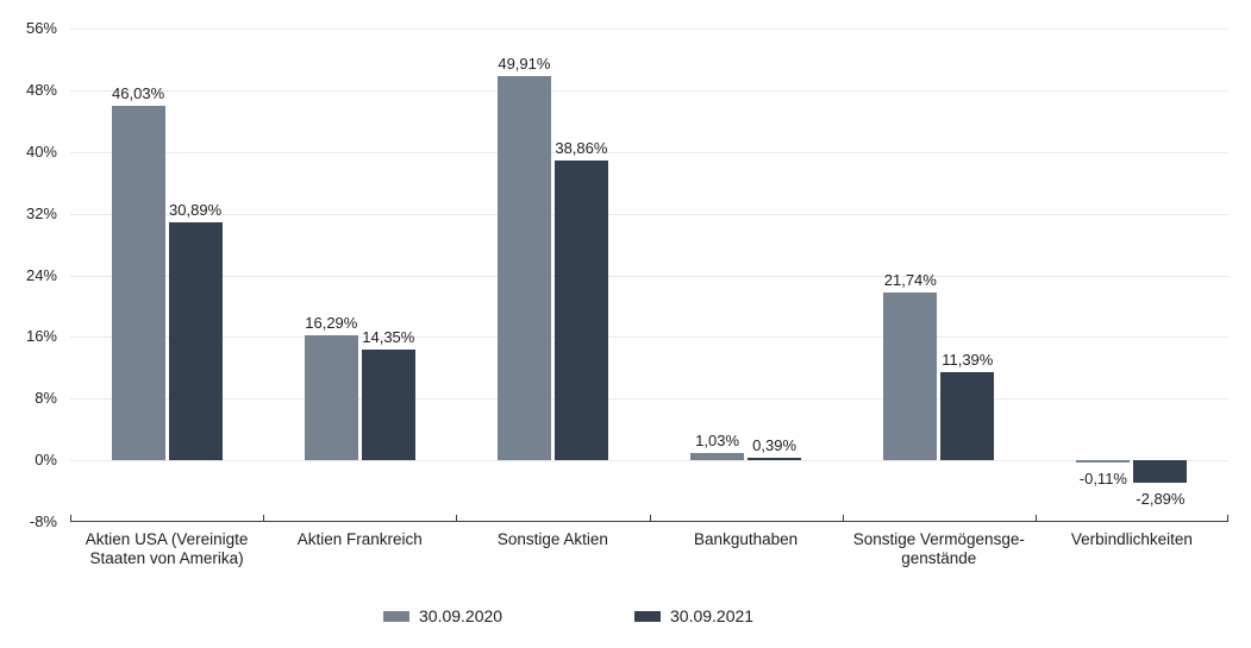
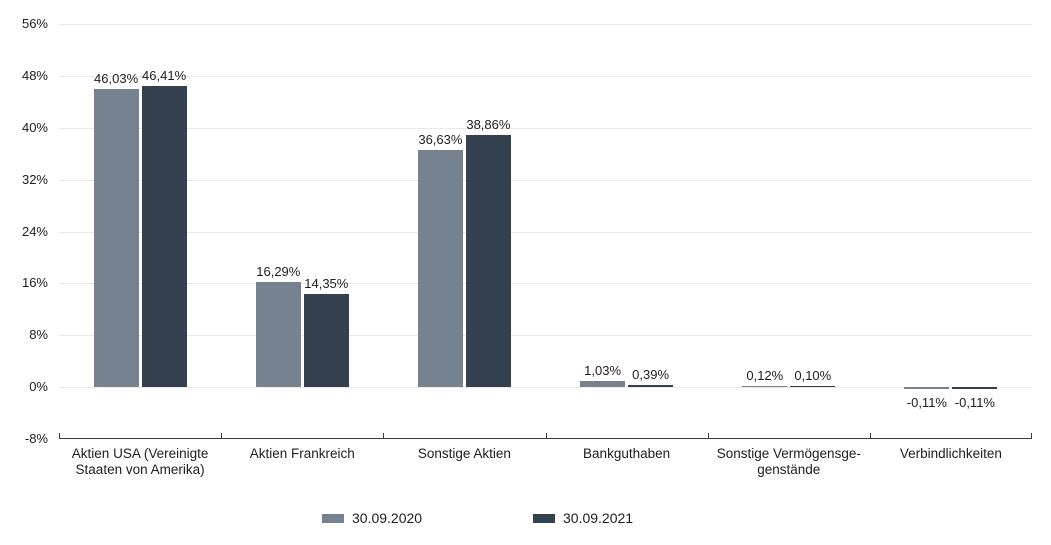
30.09.2021/Aktien USA (Vereinigte Staaten von Amerika): 30,89% -> 46,41%
30.09.2020/Sonstige Aktien: 49,91% -> 36,63%
30.09.2020/Sonstige Vermögensge- genstände: 21,74% -> 0,12%
30.09.2021/Sonstige Vermögensge- genstände: 11,39% -> 0,10%
30.09.2021/Verbindlichkeiten: -2,89% -> -0,11%
